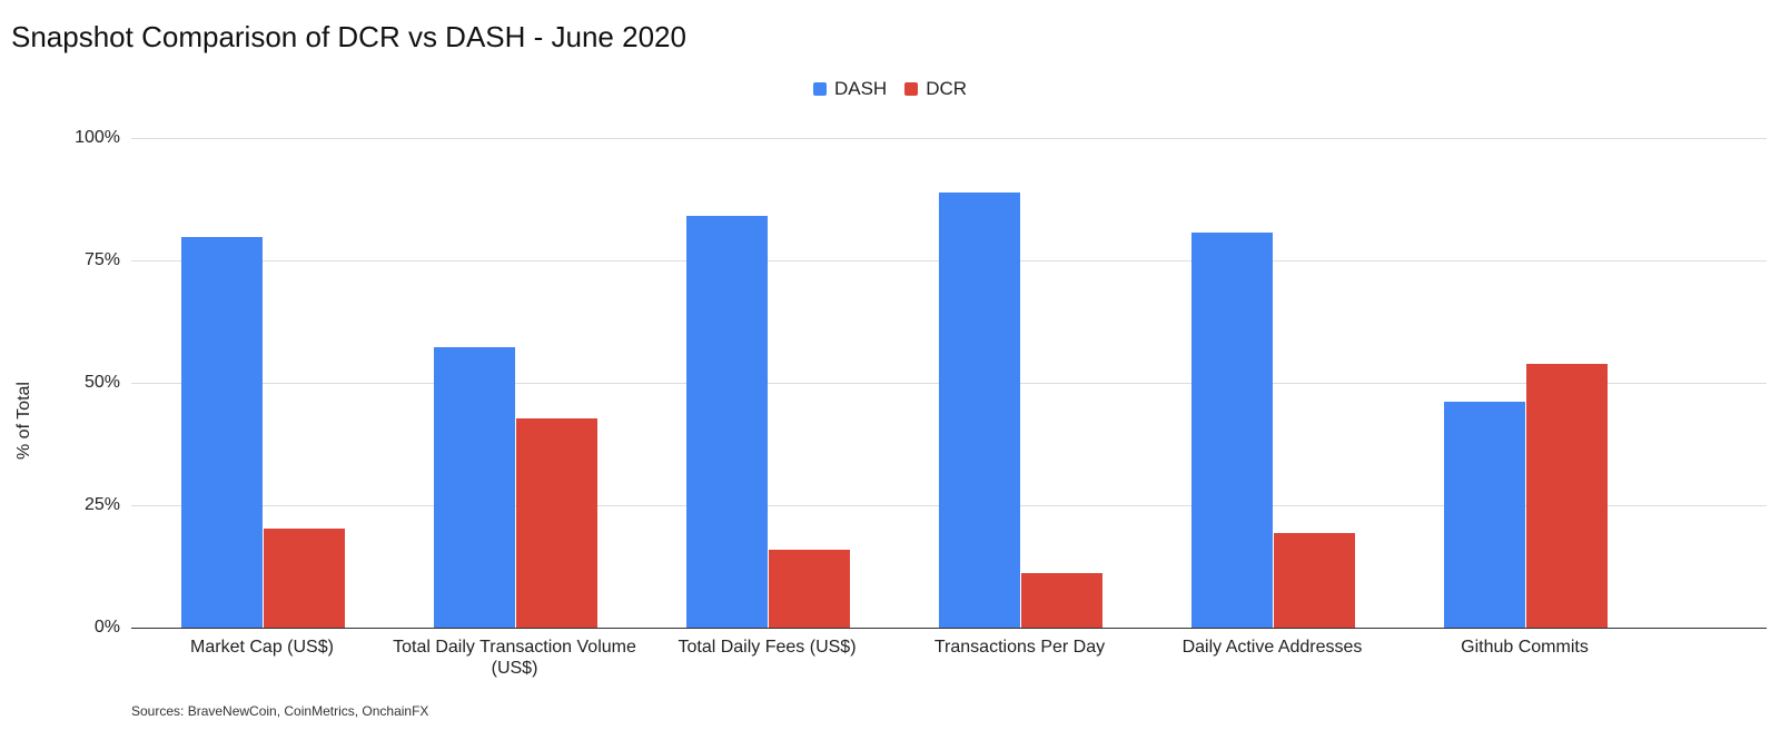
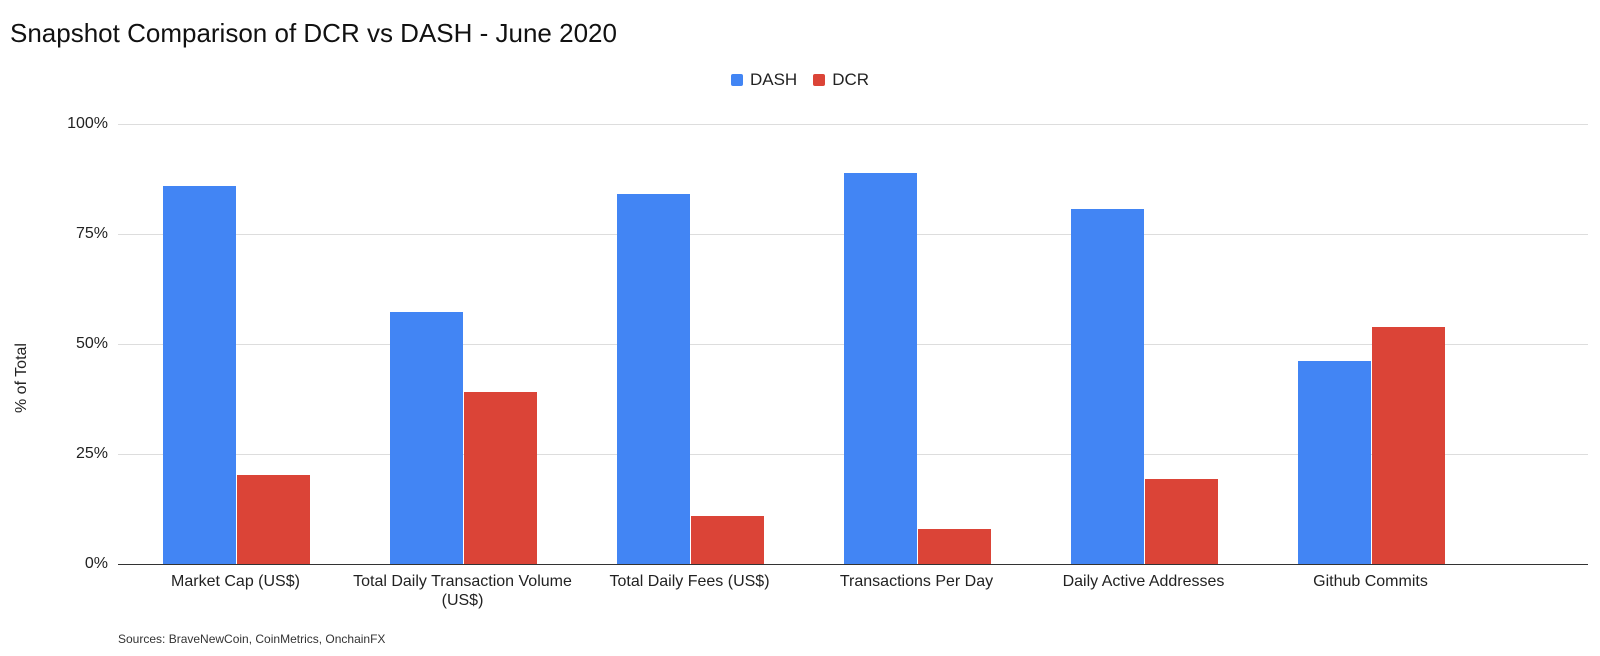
DASH/Market Cap (US$): 80% -> 86%
DCR/Total Daily Transaction Volume (US$): 43% -> 39%
DCR/Total Daily Fees (US$): 16% -> 11%
DCR/Transactions Per Day: 11% -> 8%
